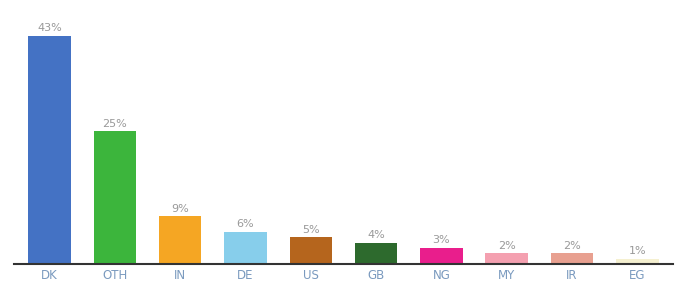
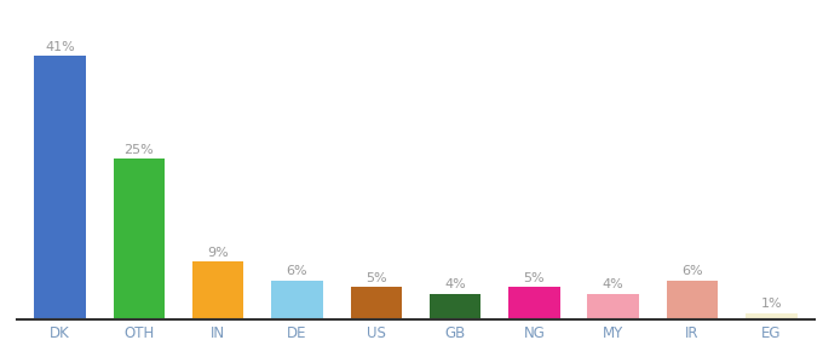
DK: 43% -> 41%
NG: 3% -> 5%
MY: 2% -> 4%
IR: 2% -> 6%
